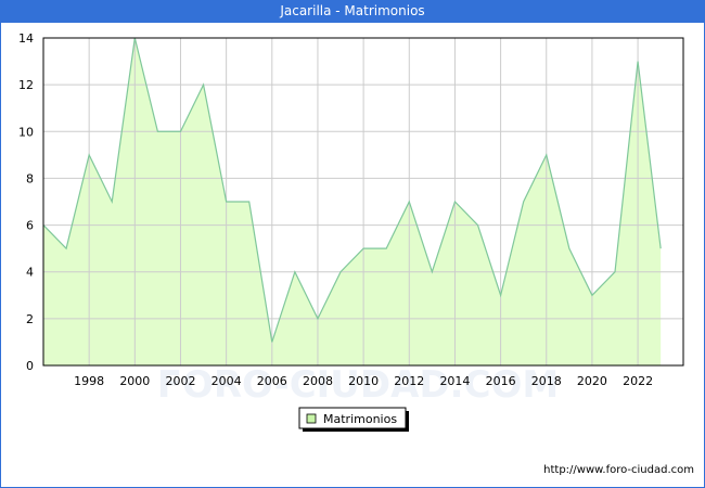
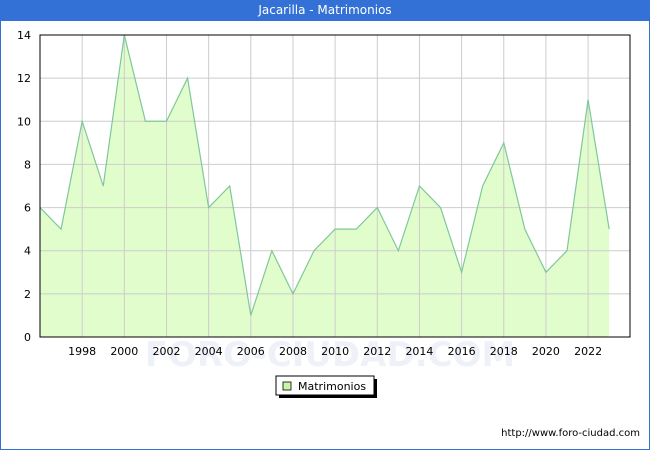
1998: 9 -> 10
2004: 7 -> 6
2012: 7 -> 6
2022: 13 -> 11
